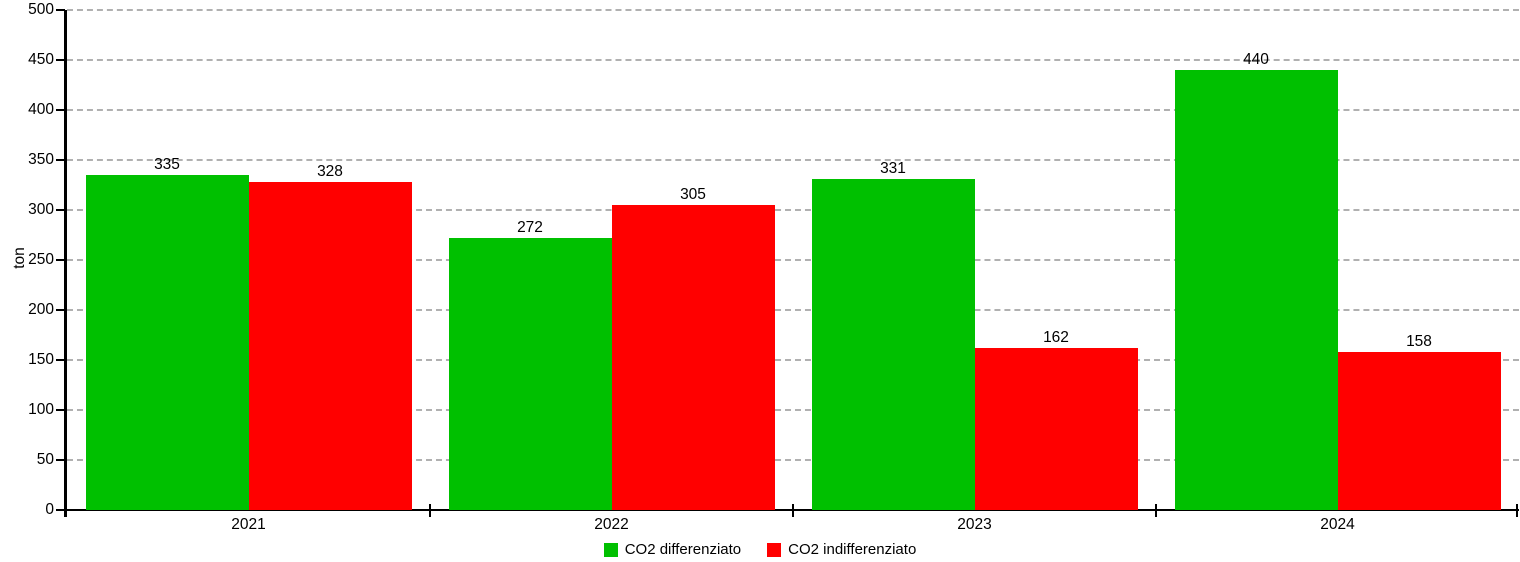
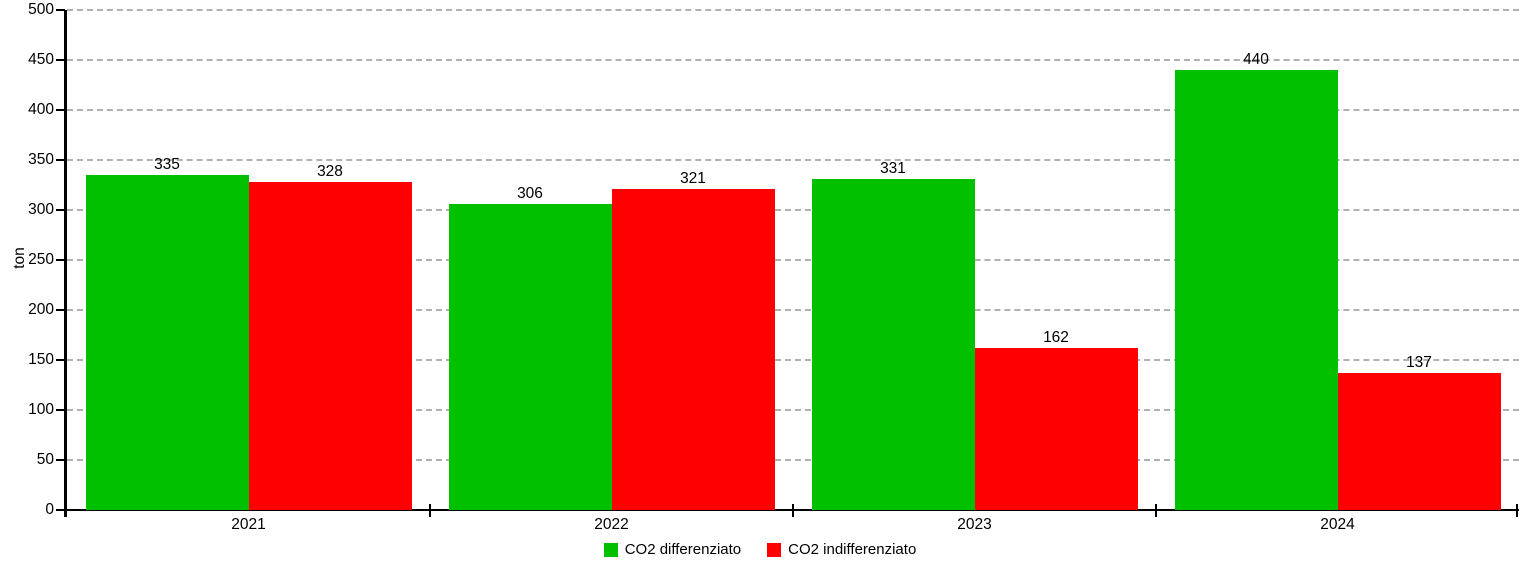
CO2 differenziato/2022: 272 -> 306
CO2 indifferenziato/2022: 305 -> 321
CO2 indifferenziato/2024: 158 -> 137
